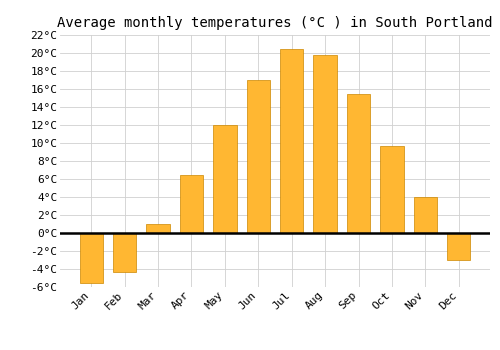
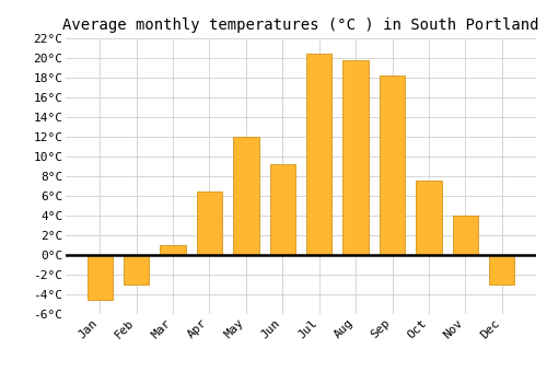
Jan: -5.5°C -> -4.6°C
Feb: -4.3°C -> -3.0°C
Jun: 17.0°C -> 9.2°C
Sep: 15.5°C -> 18.2°C
Oct: 9.7°C -> 7.6°C
